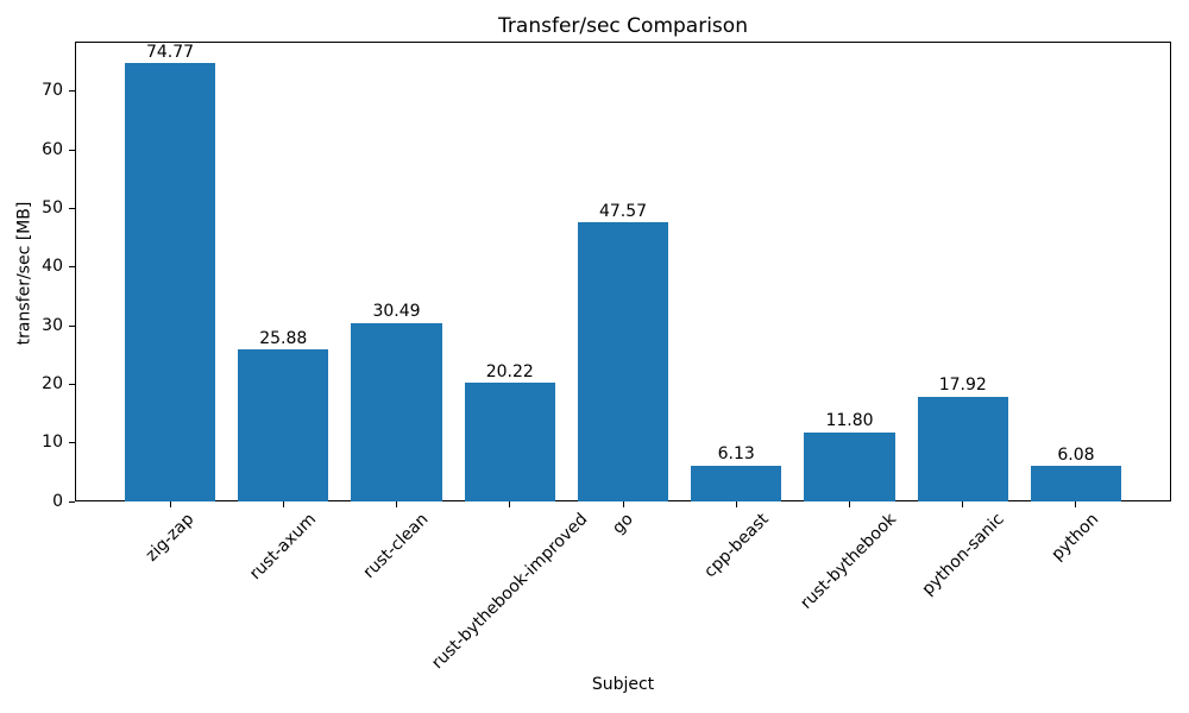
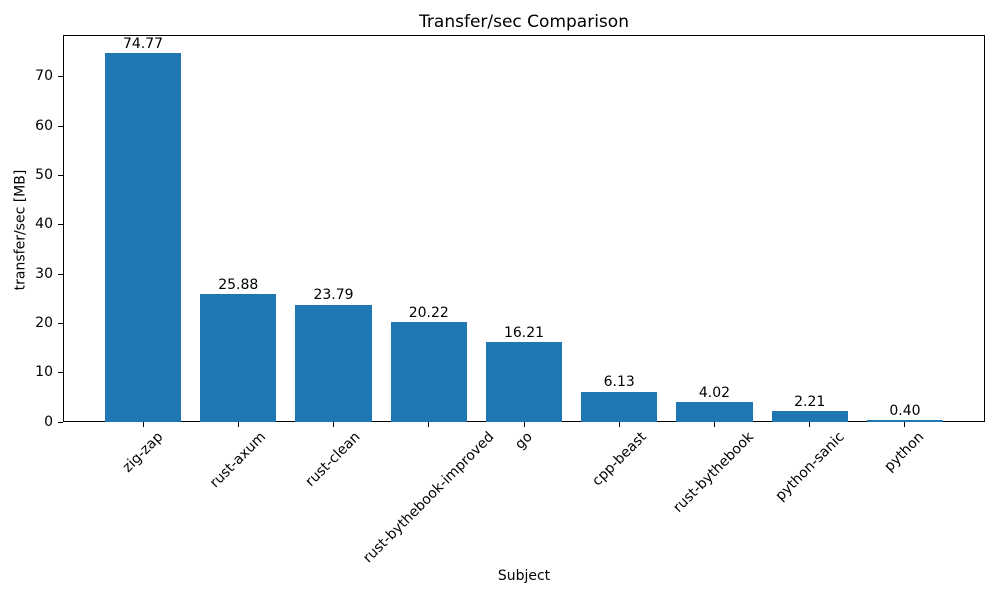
rust-clean: 30.49 -> 23.79
go: 47.57 -> 16.21
rust-bythebook: 11.80 -> 4.02
python-sanic: 17.92 -> 2.21
python: 6.08 -> 0.40
